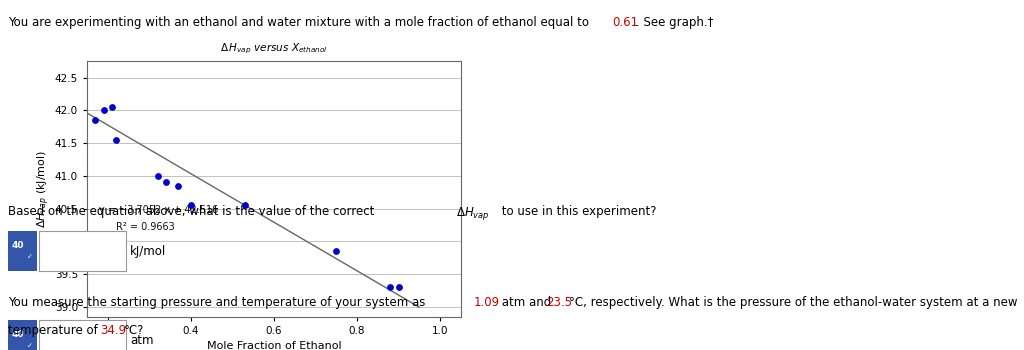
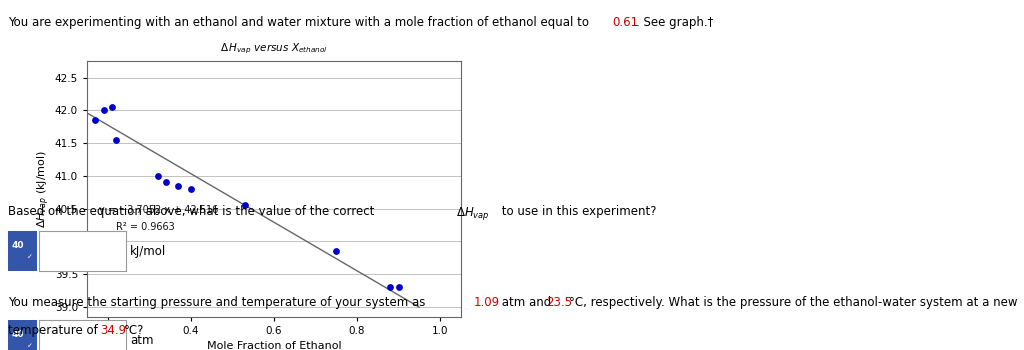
0.4: 40.55 -> 40.80
